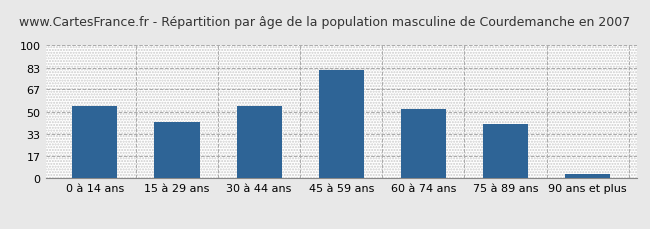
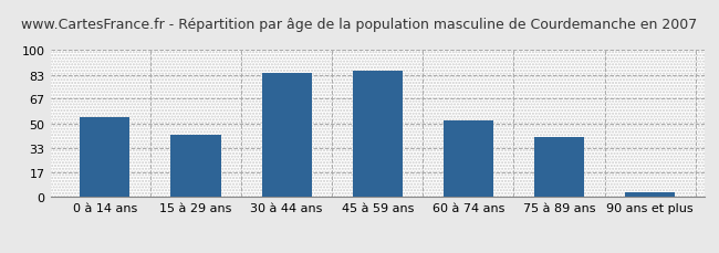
30 à 44 ans: 54 -> 84
45 à 59 ans: 81 -> 86
